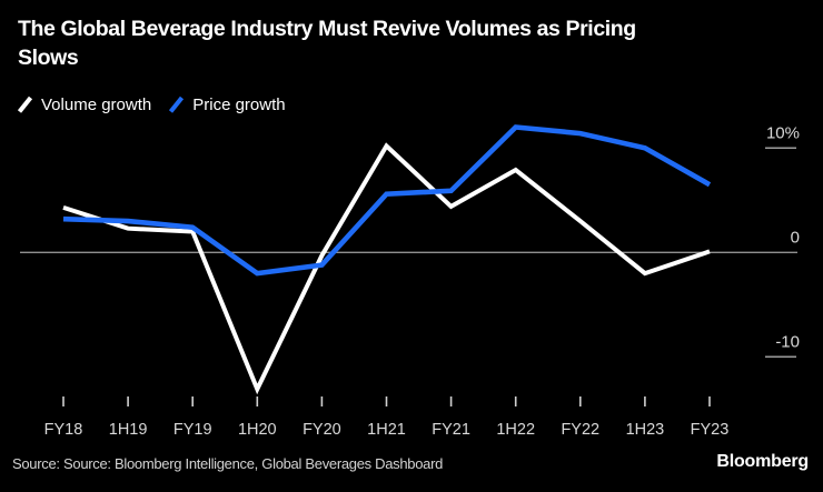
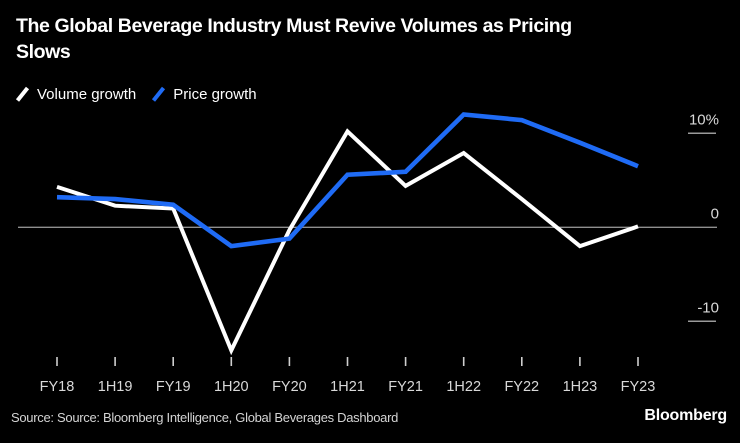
Price growth/1H23: 10% -> 9%
